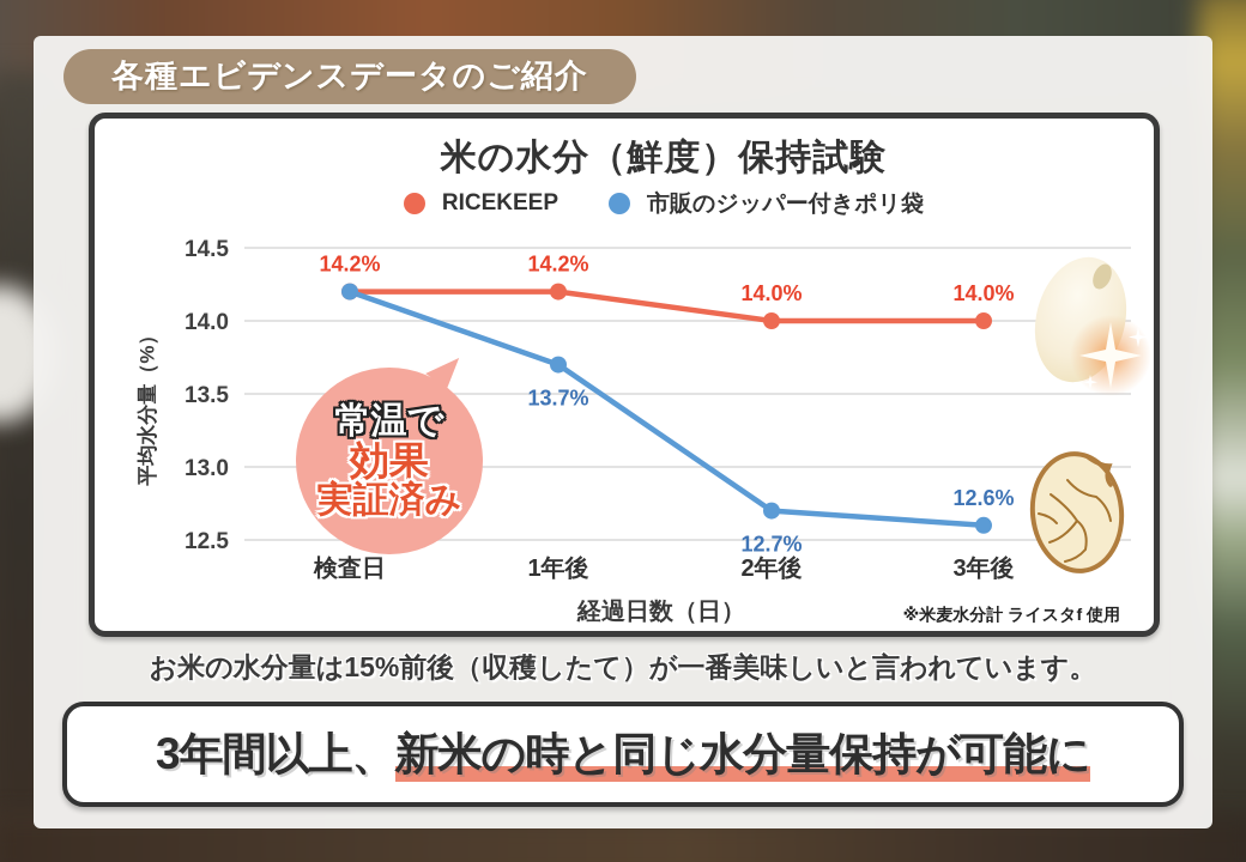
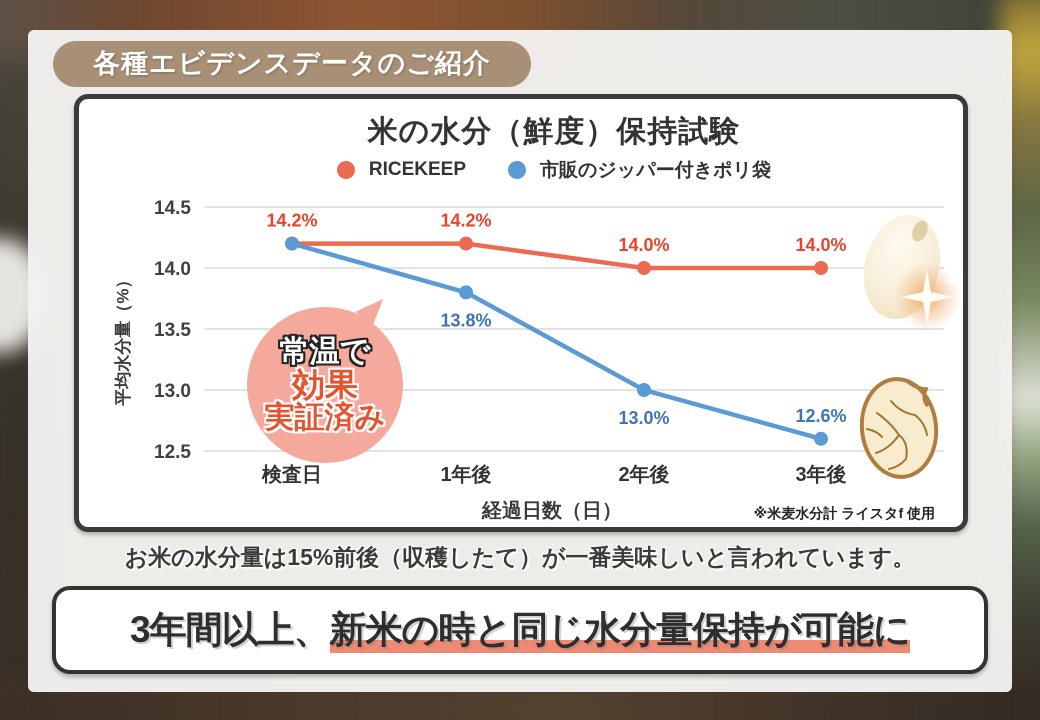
市販のジッパー付きポリ袋/1年後: 13.7% -> 13.8%
市販のジッパー付きポリ袋/2年後: 12.7% -> 13.0%
